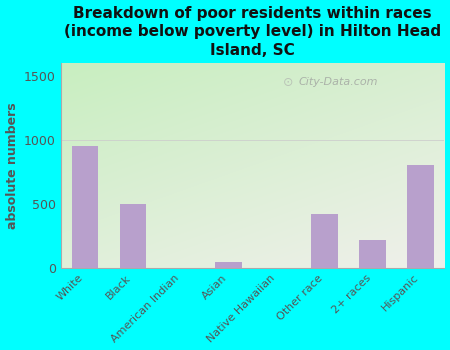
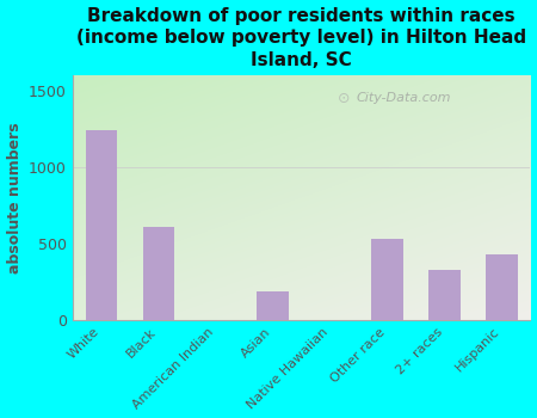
White: 950 -> 1240
Black: 500 -> 610
Asian: 50 -> 190
Other race: 420 -> 530
2+ races: 220 -> 330
Hispanic: 800 -> 430
